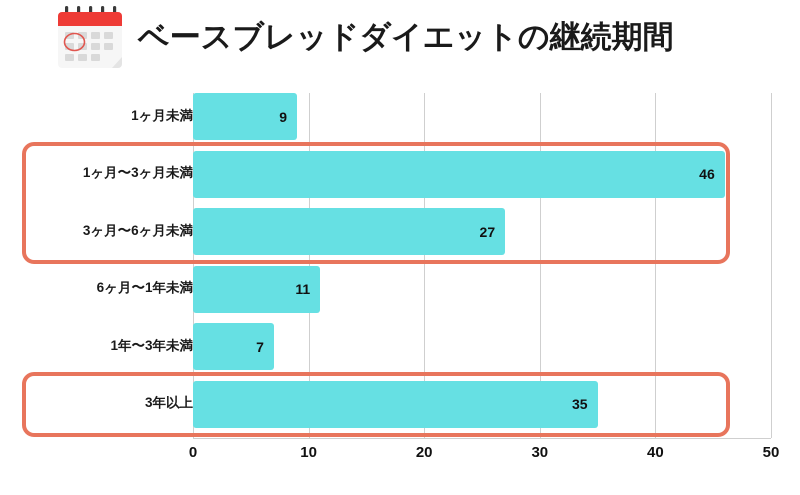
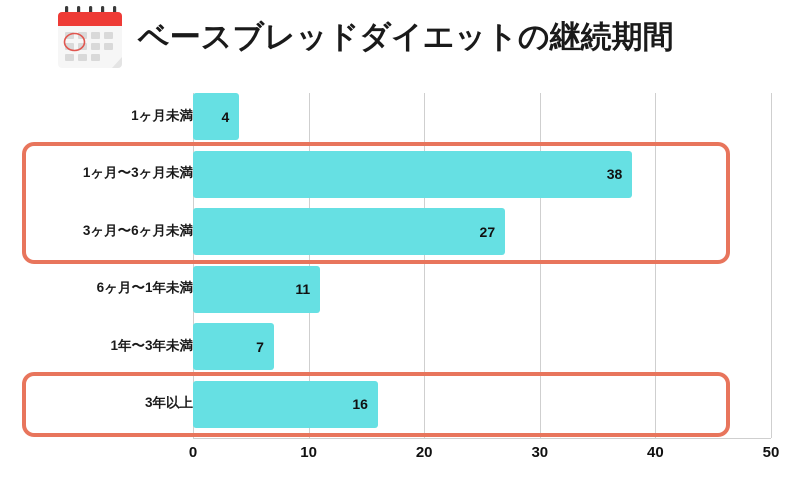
1ヶ月未満: 9 -> 4
1ヶ月〜3ヶ月未満: 46 -> 38
3年以上: 35 -> 16
